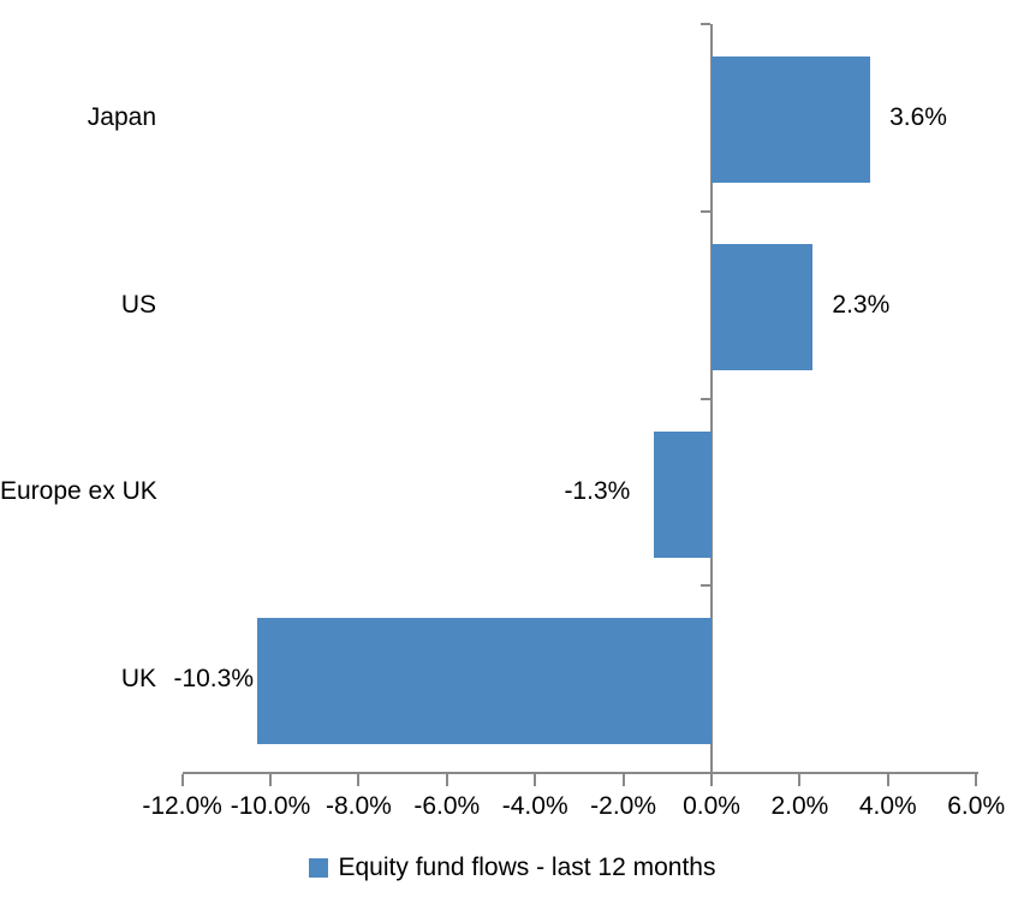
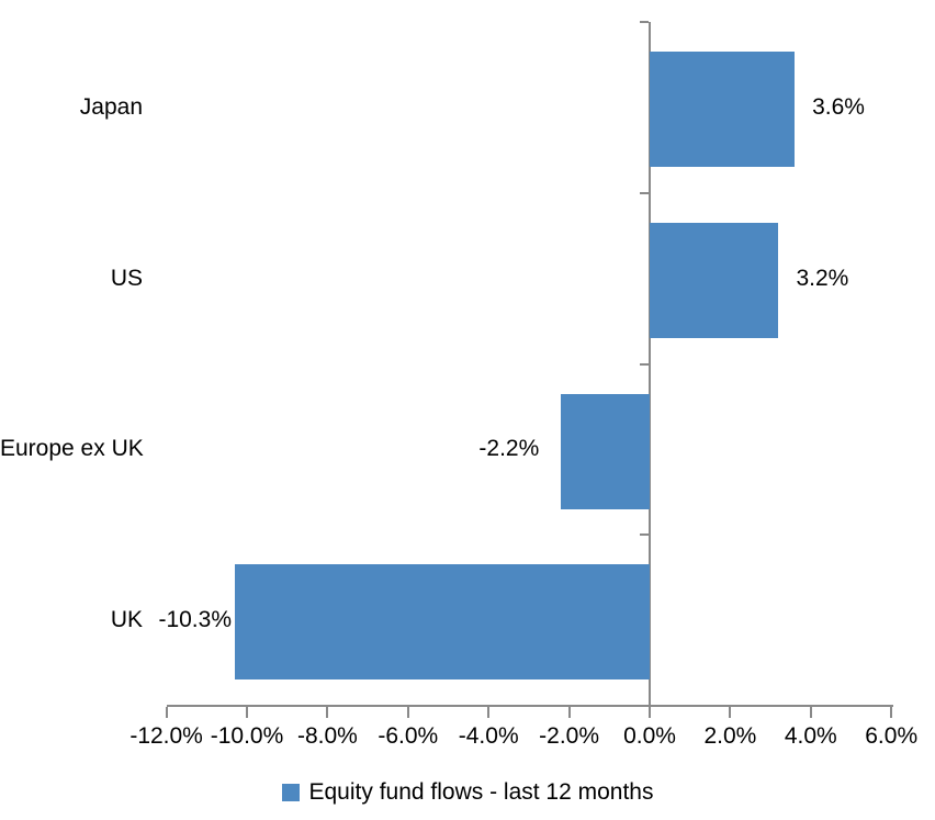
US: 2.3% -> 3.2%
Europe ex UK: -1.3% -> -2.2%
